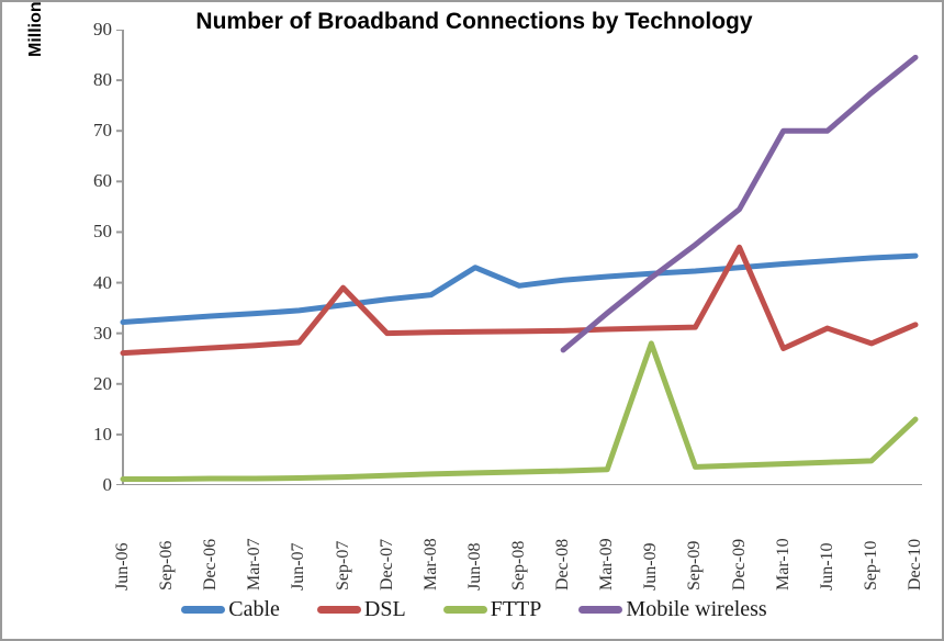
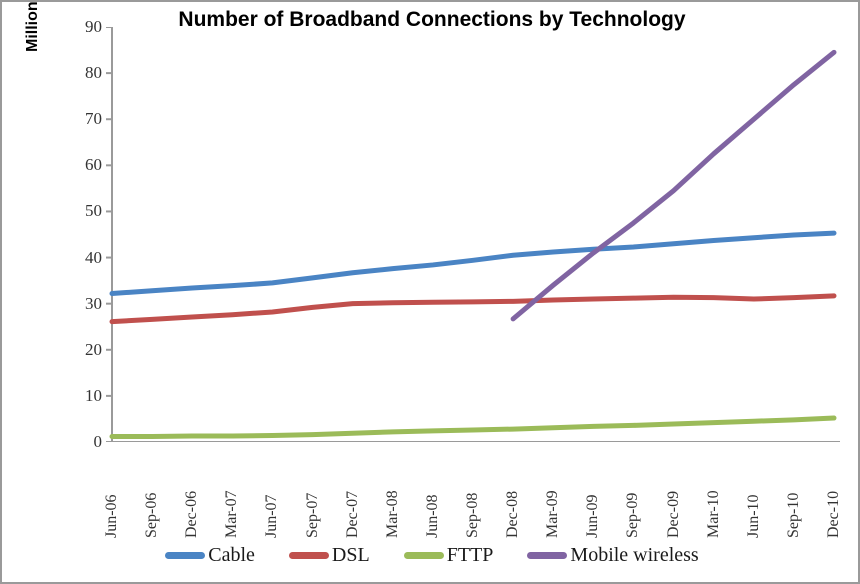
DSL/Sep-07: 39 -> 29
Cable/Jun-08: 43 -> 38
FTTP/Jun-09: 28 -> 3
DSL/Dec-09: 47 -> 31
DSL/Mar-10: 27 -> 31
Mobile wireless/Mar-10: 70 -> 62
DSL/Sep-10: 28 -> 31
FTTP/Dec-10: 13 -> 5
